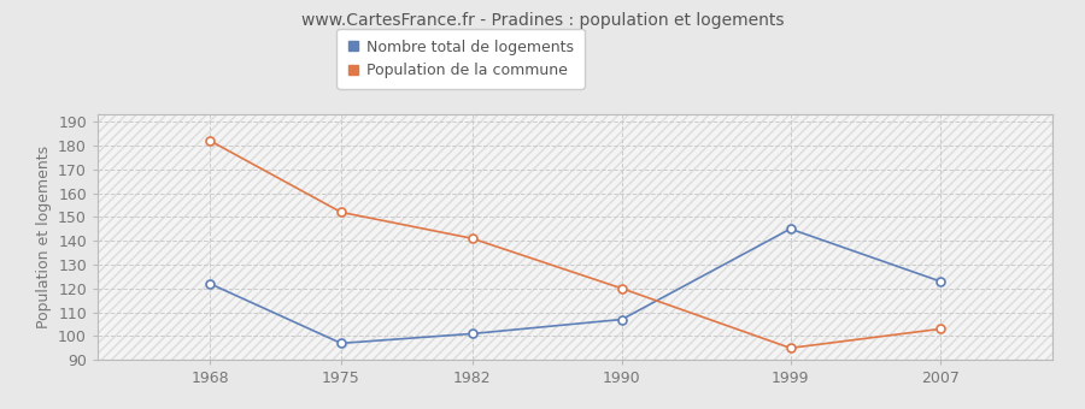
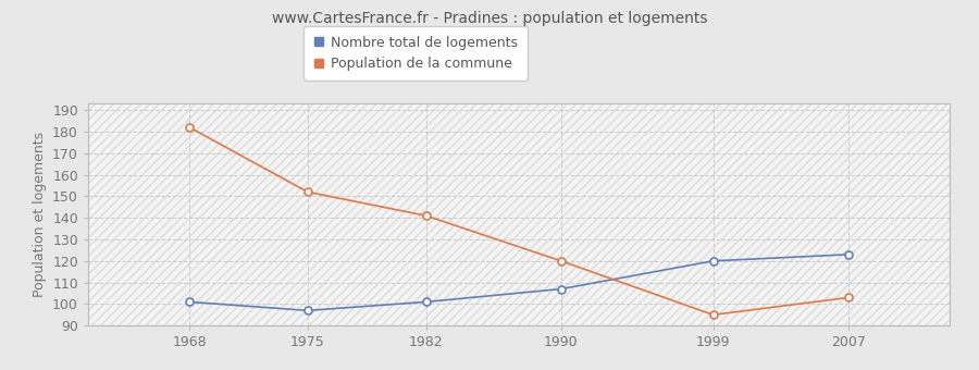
Nombre total de logements/1968: 122 -> 101
Nombre total de logements/1999: 145 -> 120
